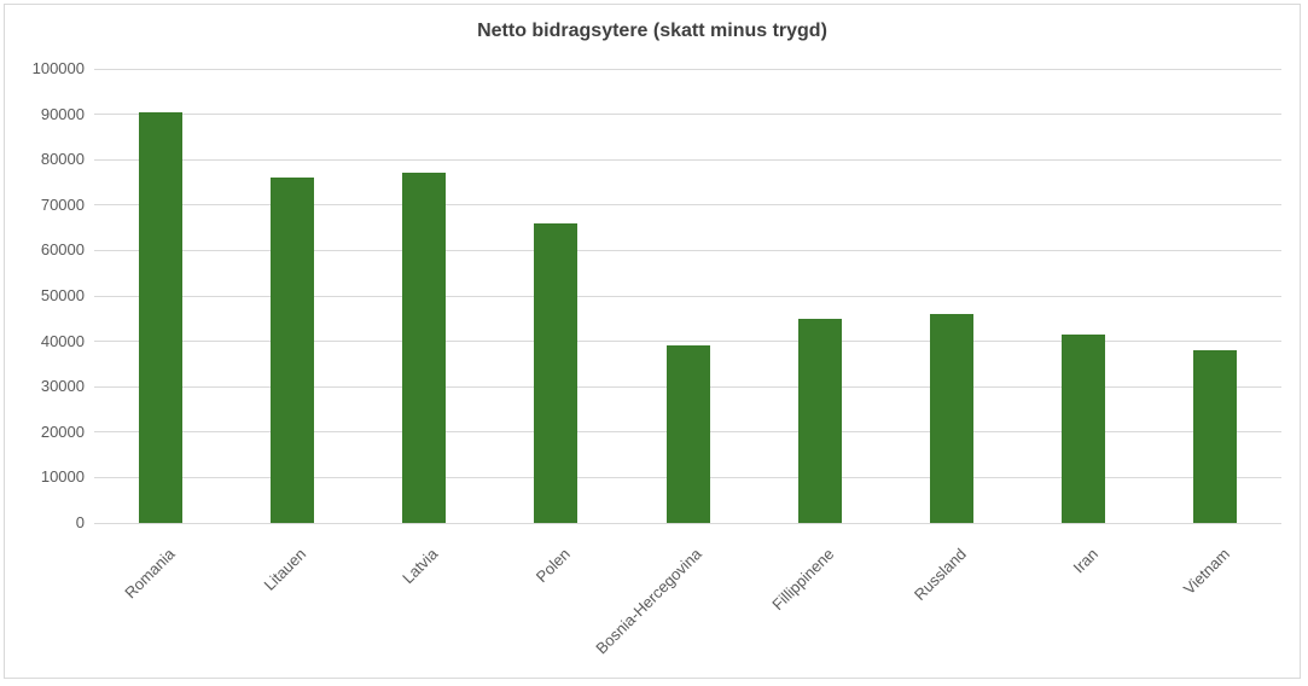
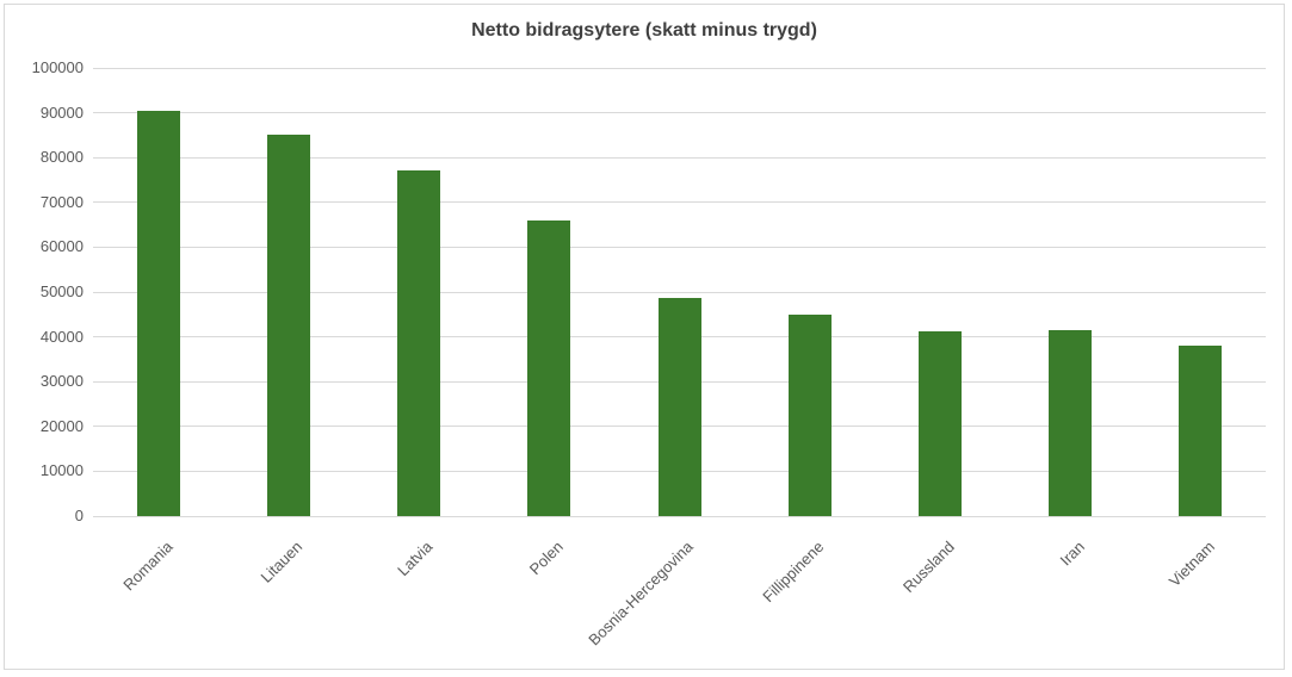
Litauen: 76000 -> 85000
Bosnia-Hercegovina: 39000 -> 49000
Russland: 46000 -> 41000
